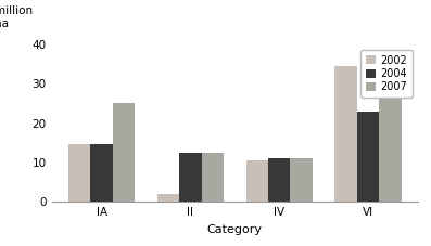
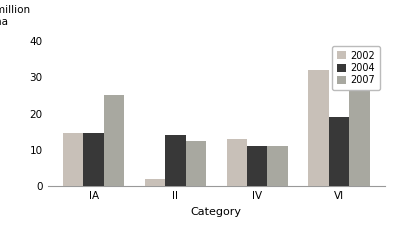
2004/II: 12.5 -> 14.0
2002/IV: 10.5 -> 13.0
2002/VI: 34.5 -> 32.0
2004/VI: 23.0 -> 19.0
